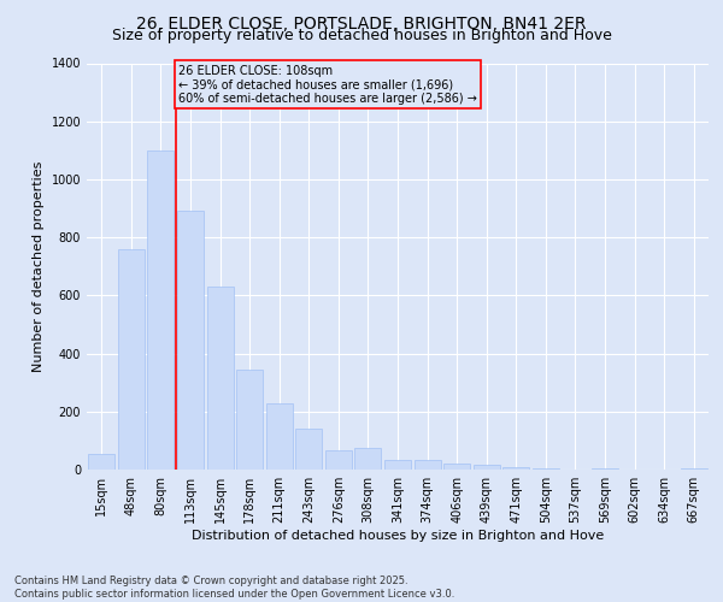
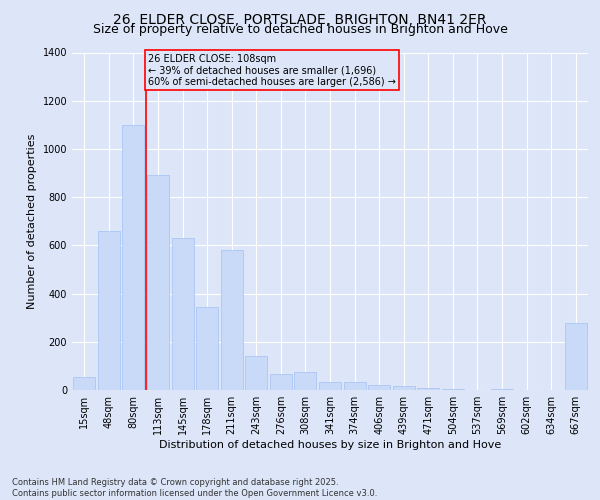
48sqm: 760 -> 660
211sqm: 230 -> 580
667sqm: 5 -> 280
